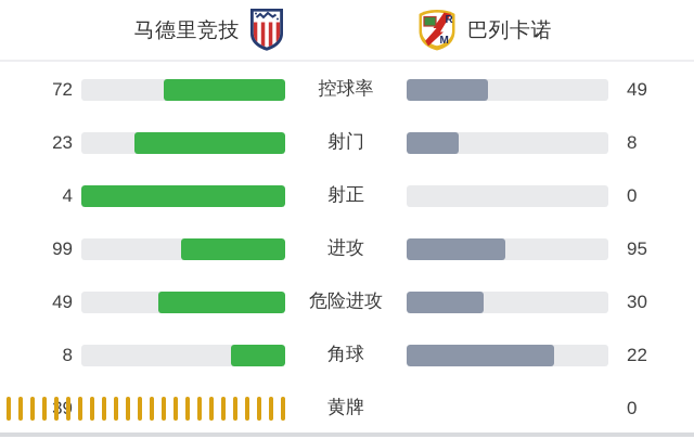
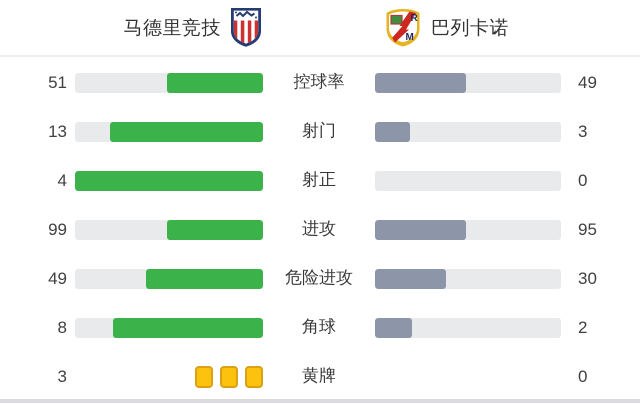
马德里竞技/控球率: 72 -> 51
马德里竞技/射门: 23 -> 13
巴列卡诺/射门: 8 -> 3
巴列卡诺/角球: 22 -> 2
马德里竞技/黄牌: 39 -> 3
